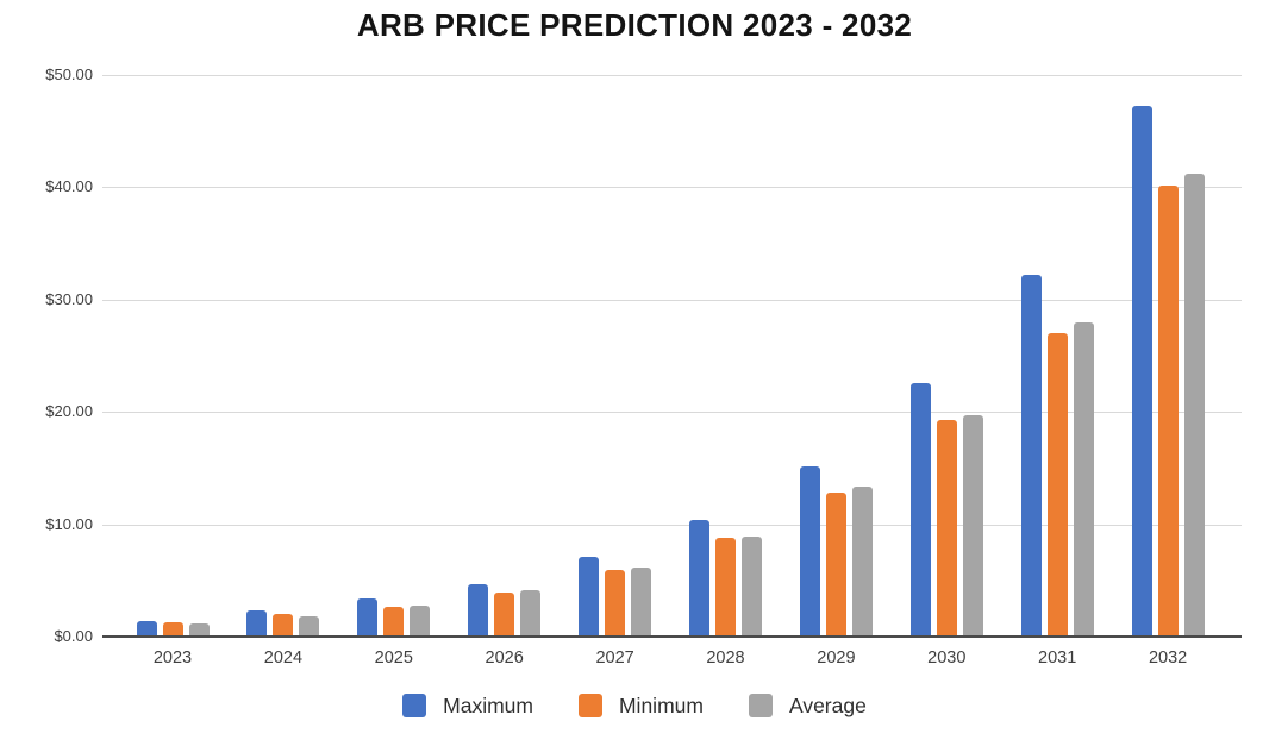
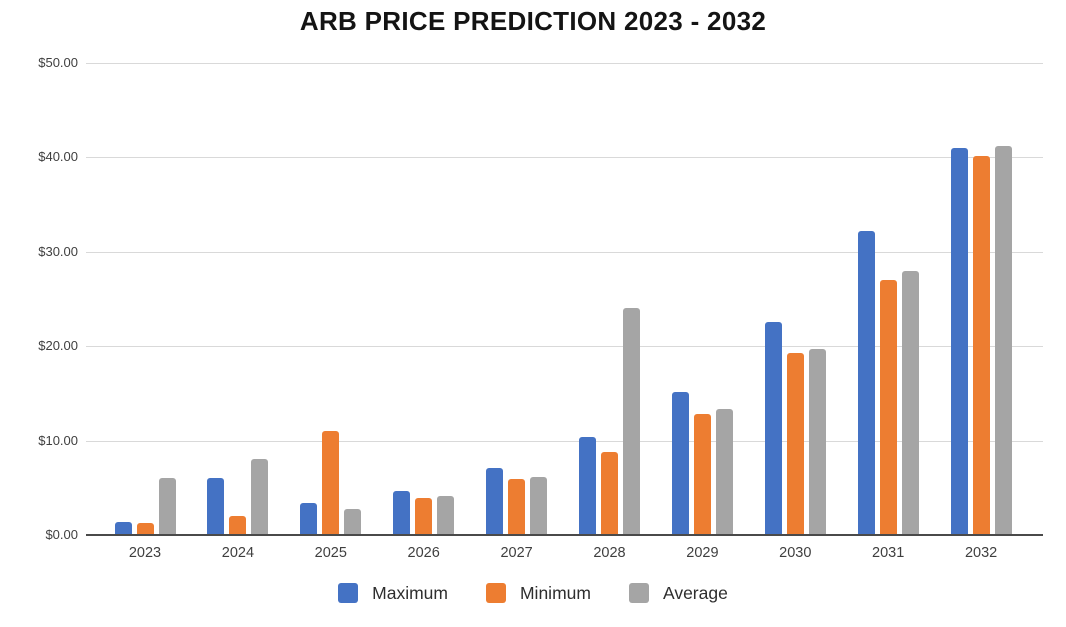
Average/2023: $1 -> $6
Maximum/2024: $2 -> $6
Average/2024: $2 -> $8
Minimum/2025: $3 -> $11
Average/2028: $9 -> $24
Maximum/2032: $47 -> $41
